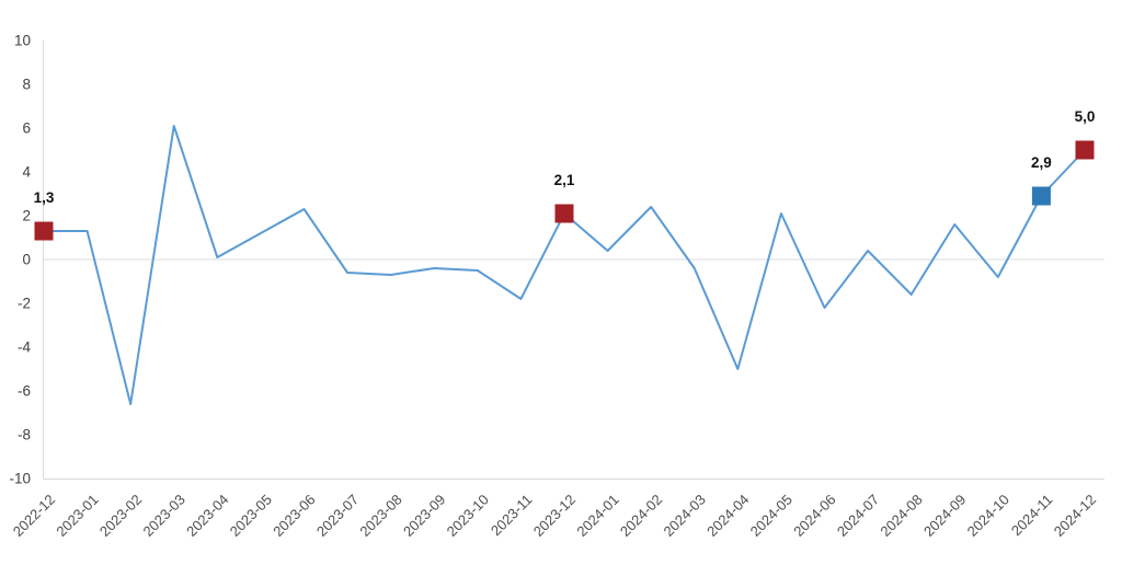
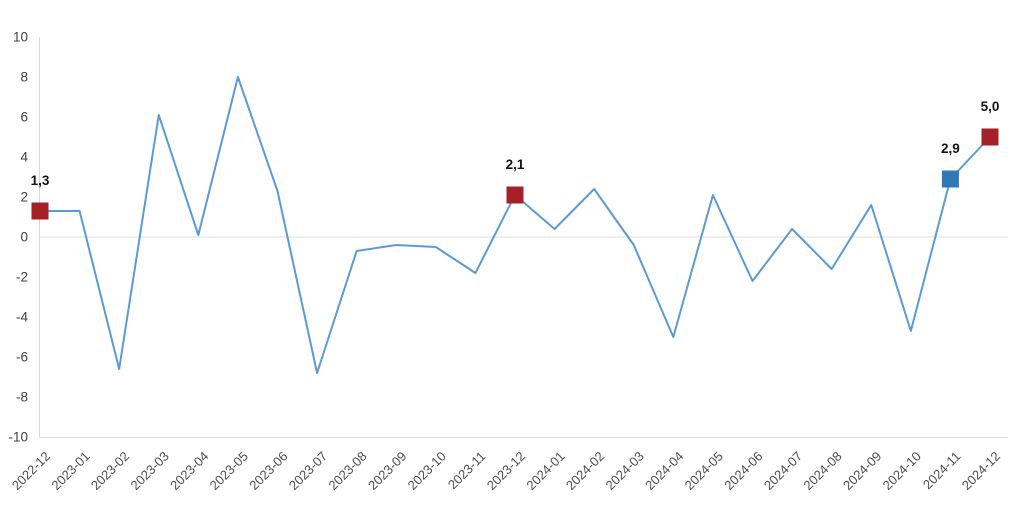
2023-05: 1.2 -> 8.0
2023-07: -0.6 -> -6.8
2024-10: -0.8 -> -4.7
